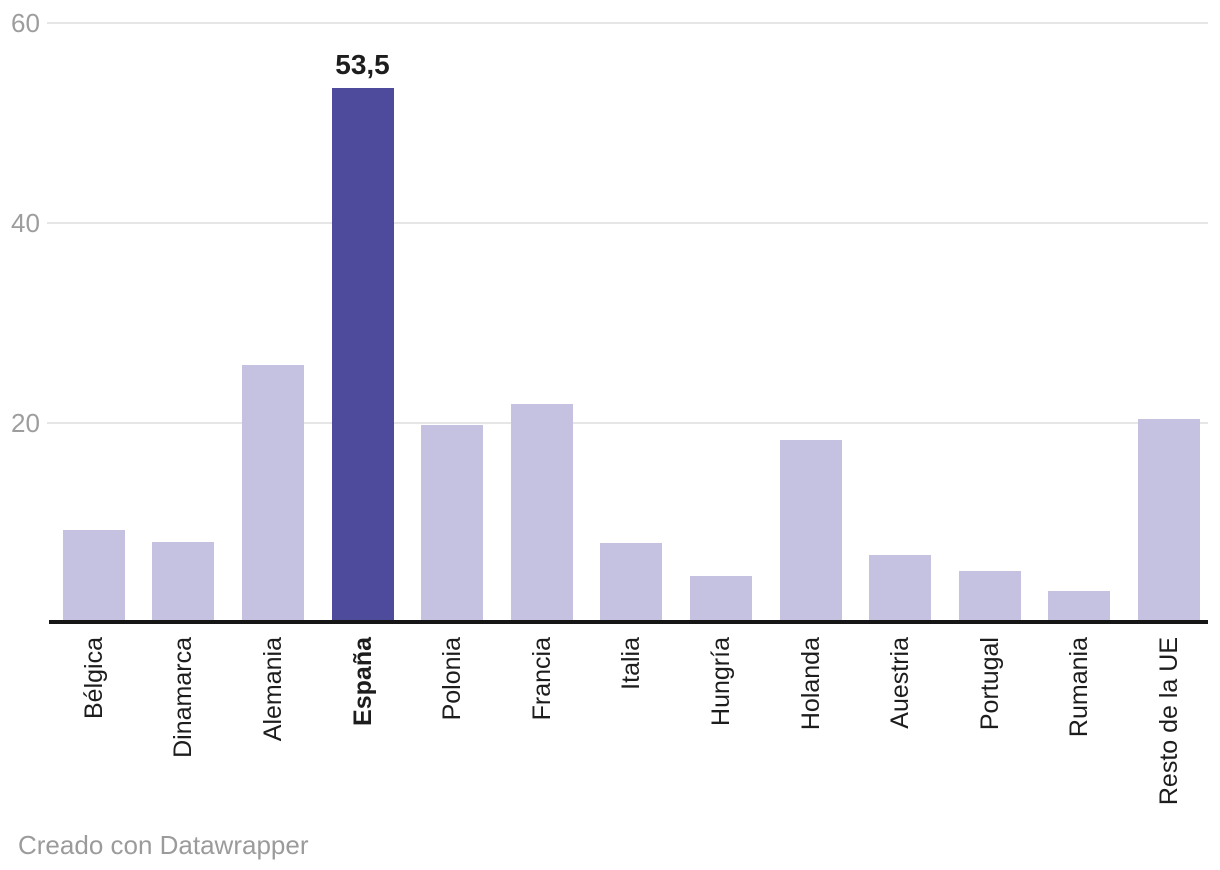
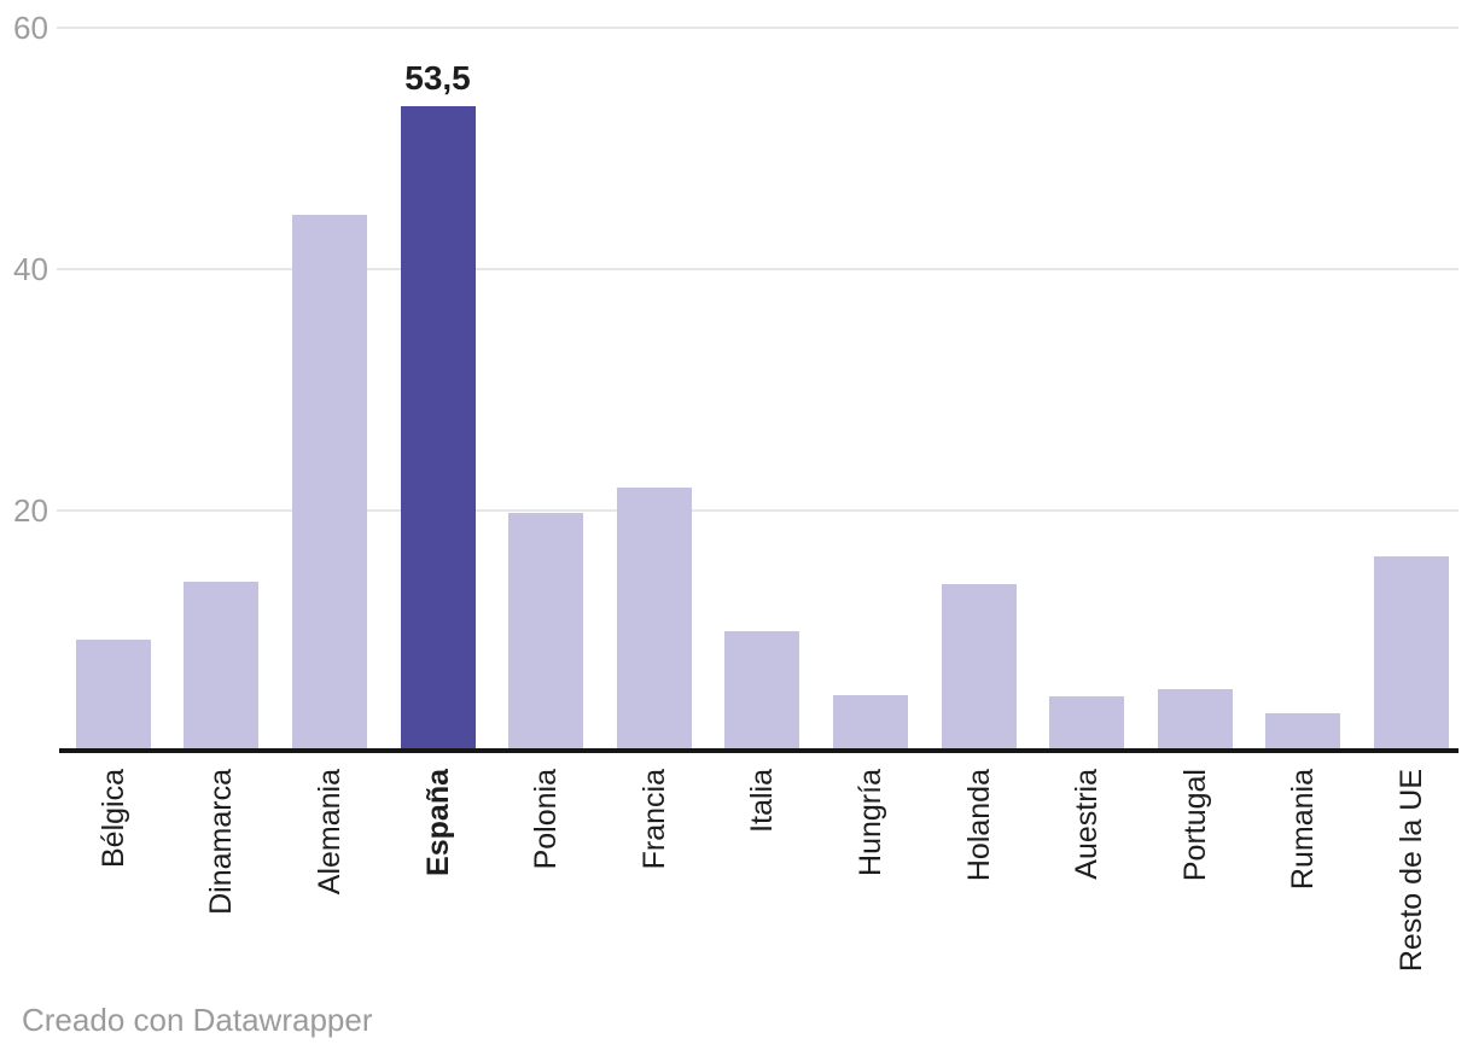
Dinamarca: 8.1 -> 14.1
Alemania: 25.8 -> 44.5
Italia: 8.0 -> 10.0
Holanda: 18.3 -> 13.9
Auestria: 6.8 -> 4.6
Resto de la UE: 20.4 -> 16.2
